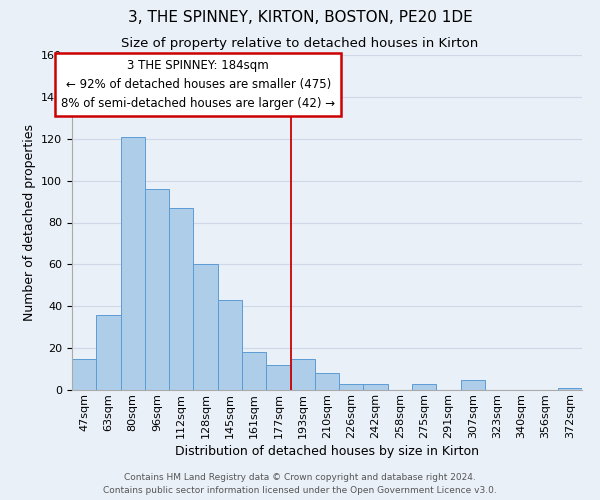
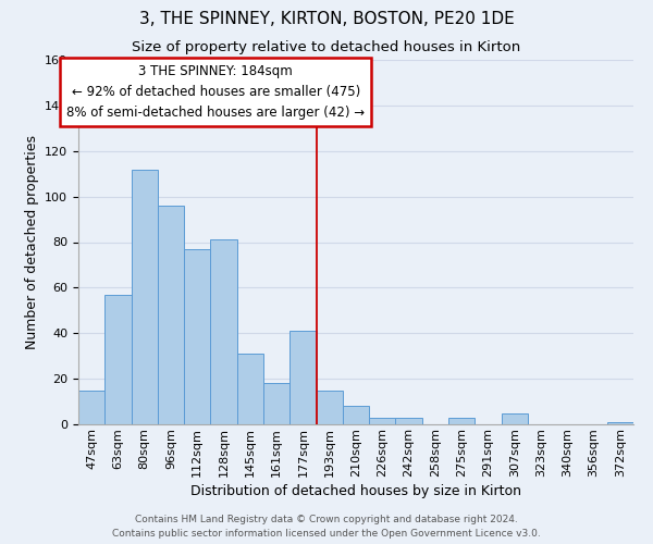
63sqm: 36 -> 57
80sqm: 121 -> 112
112sqm: 87 -> 77
128sqm: 60 -> 81
145sqm: 43 -> 31
177sqm: 12 -> 41
